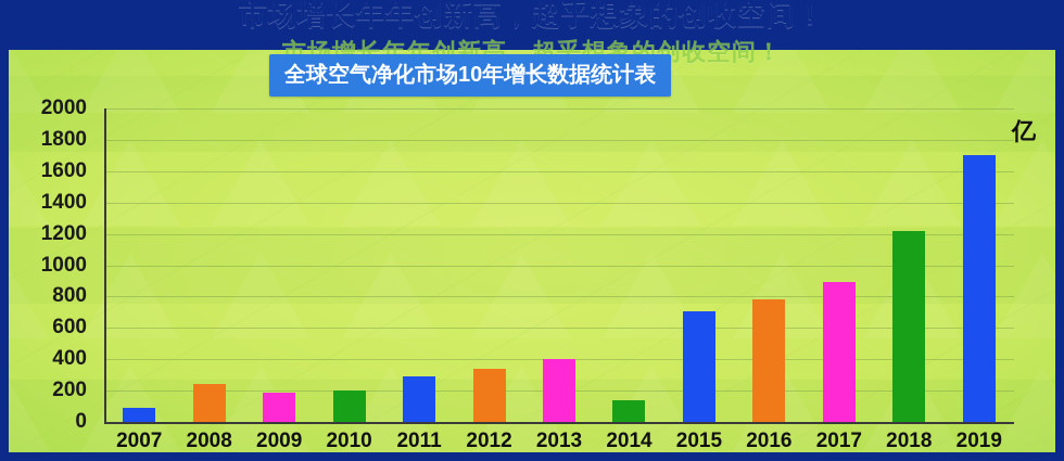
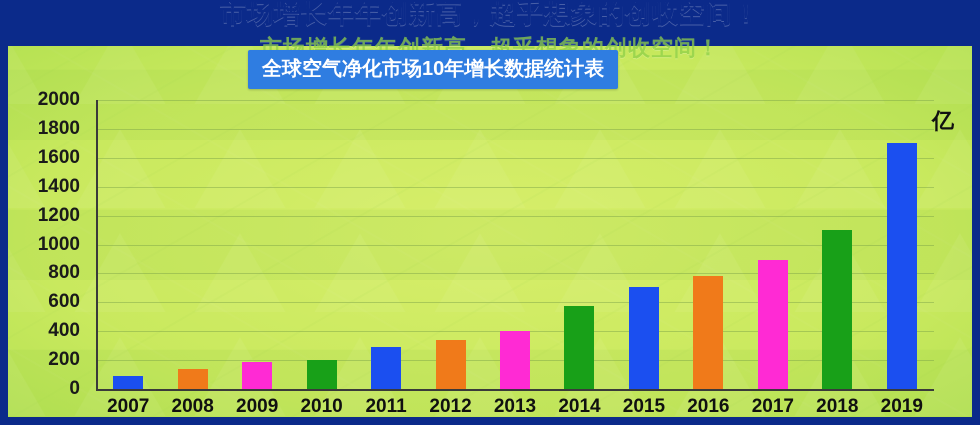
2008: 240 -> 140
2014: 140 -> 580
2018: 1220 -> 1100
